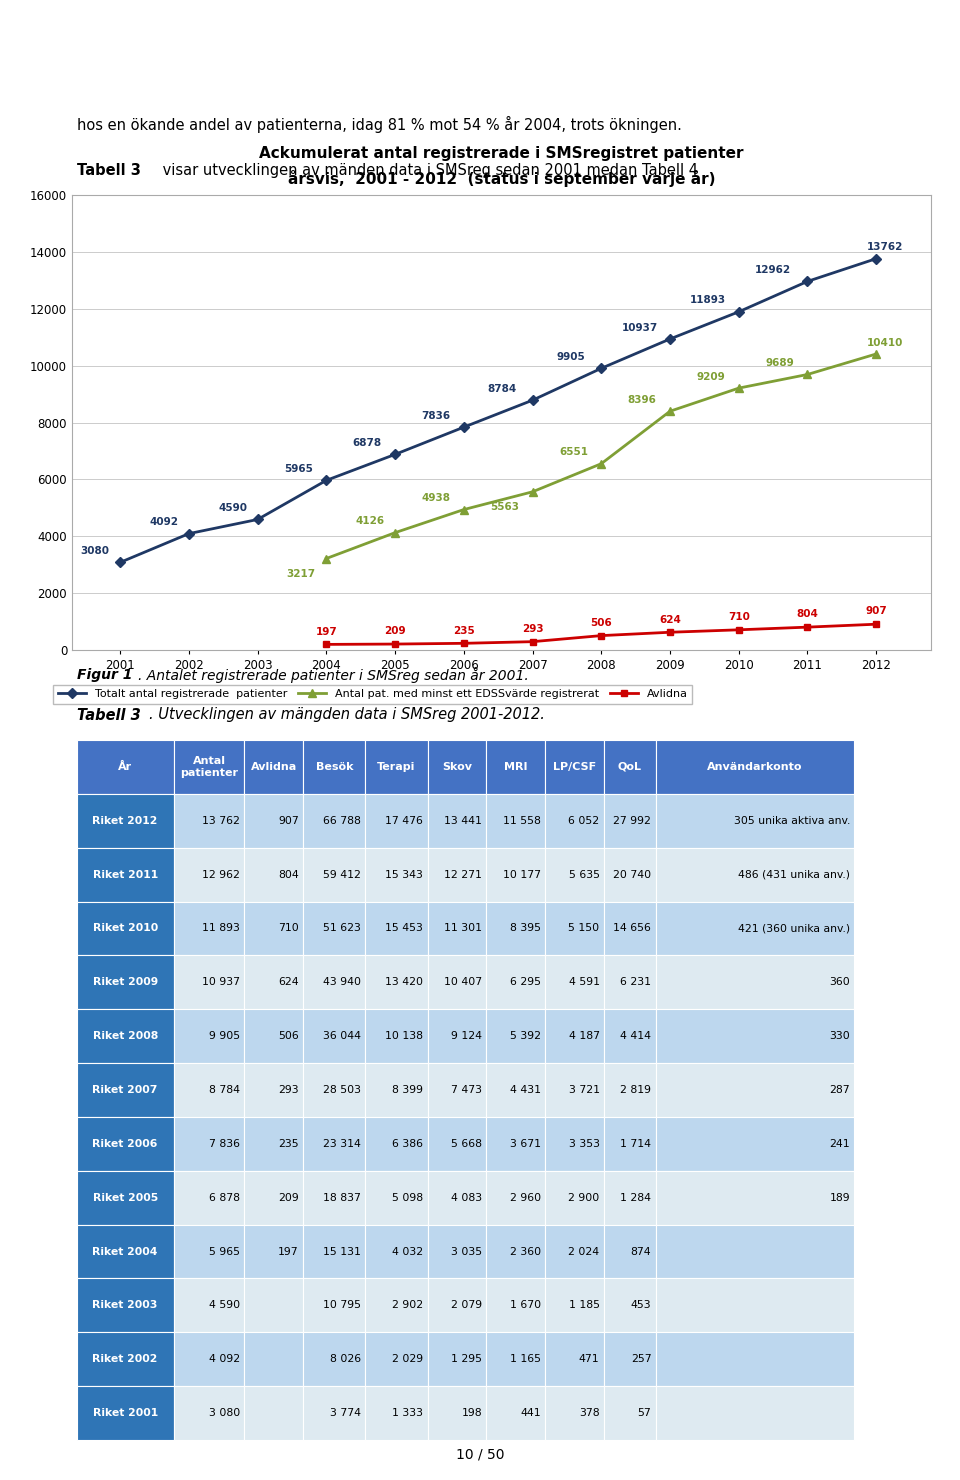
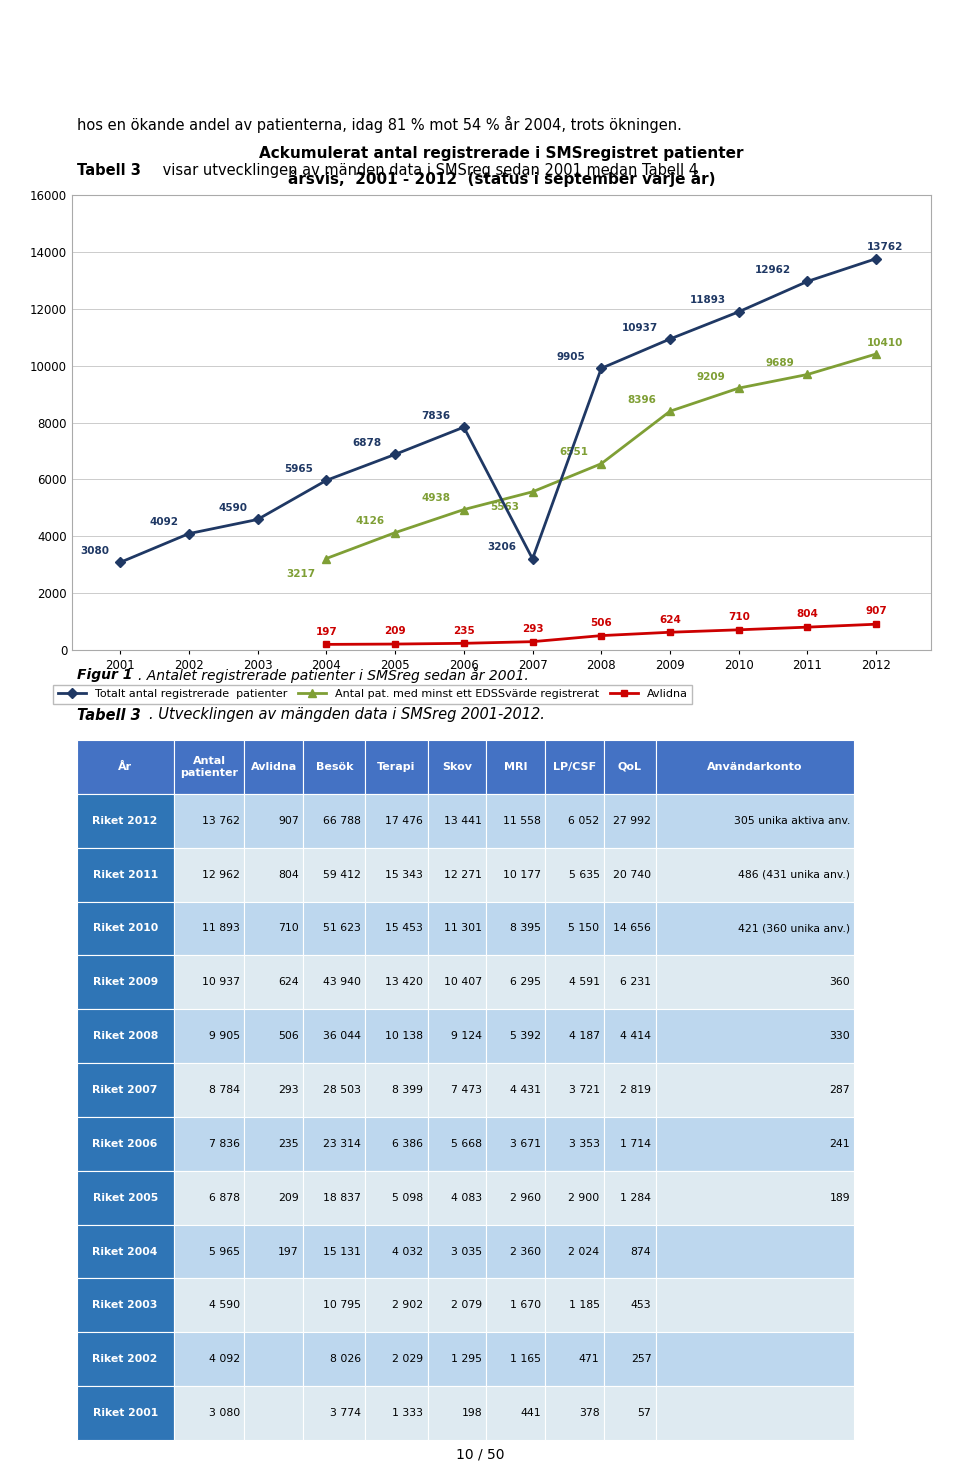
Totalt antal registrerade patienter/2007: 8784 -> 3206
